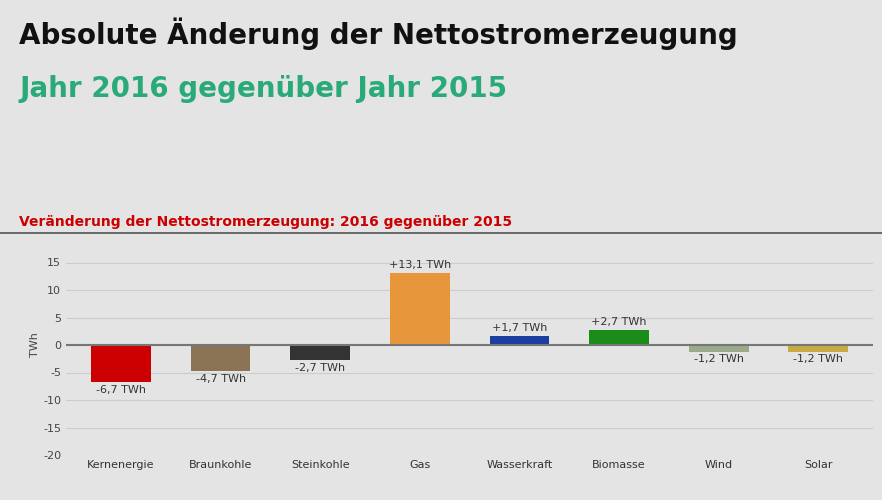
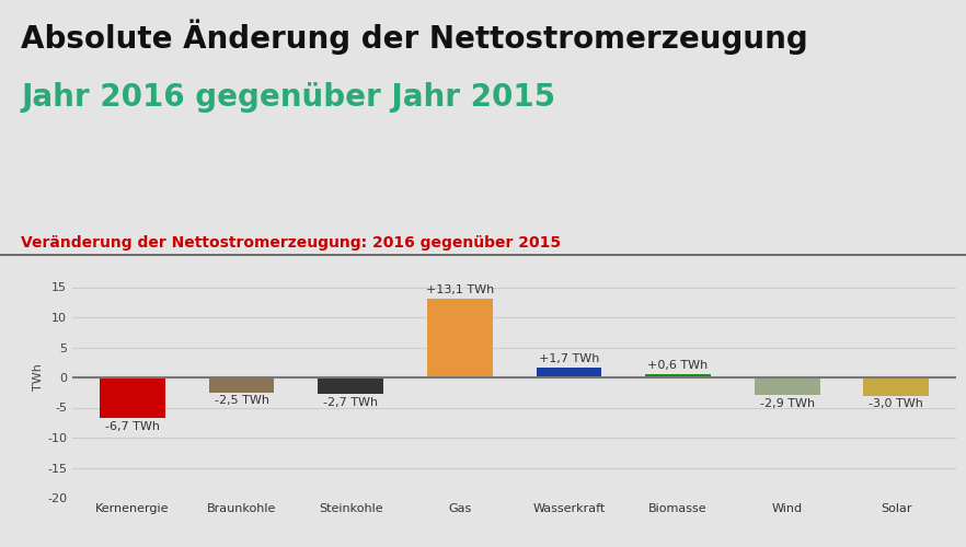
Braunkohle: -4,7 -> -2,5
Biomasse: +2,7 -> +0,6
Wind: -1,2 -> -2,9
Solar: -1,2 -> -3,0
